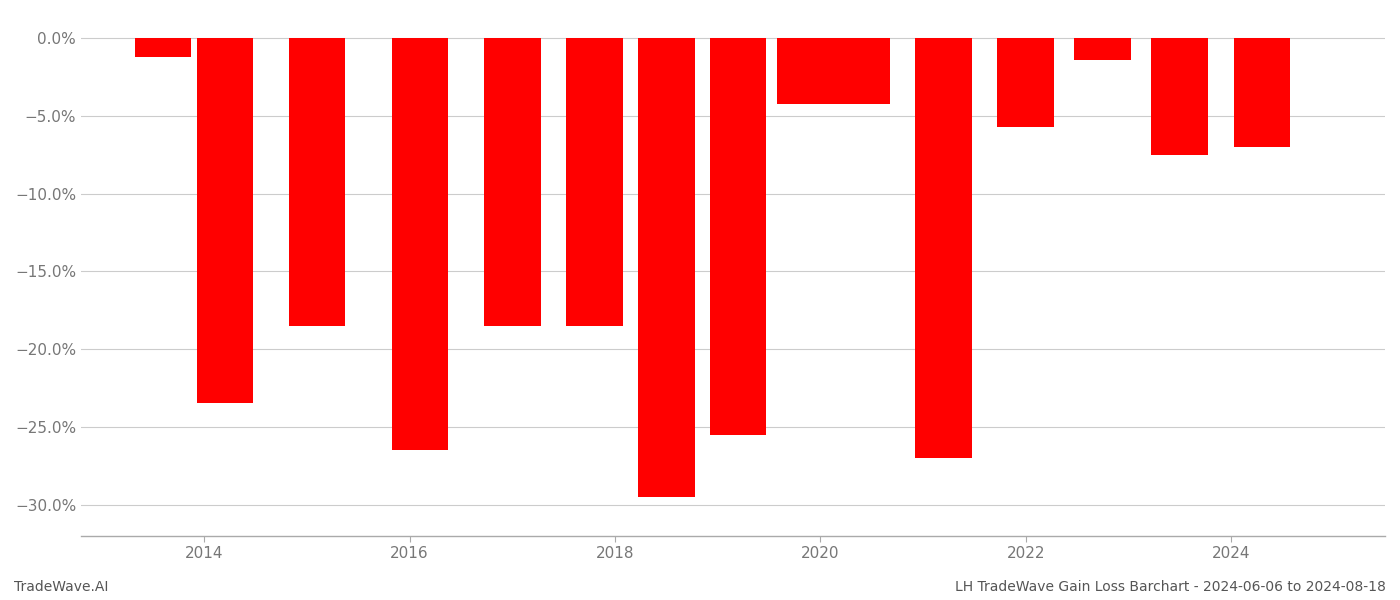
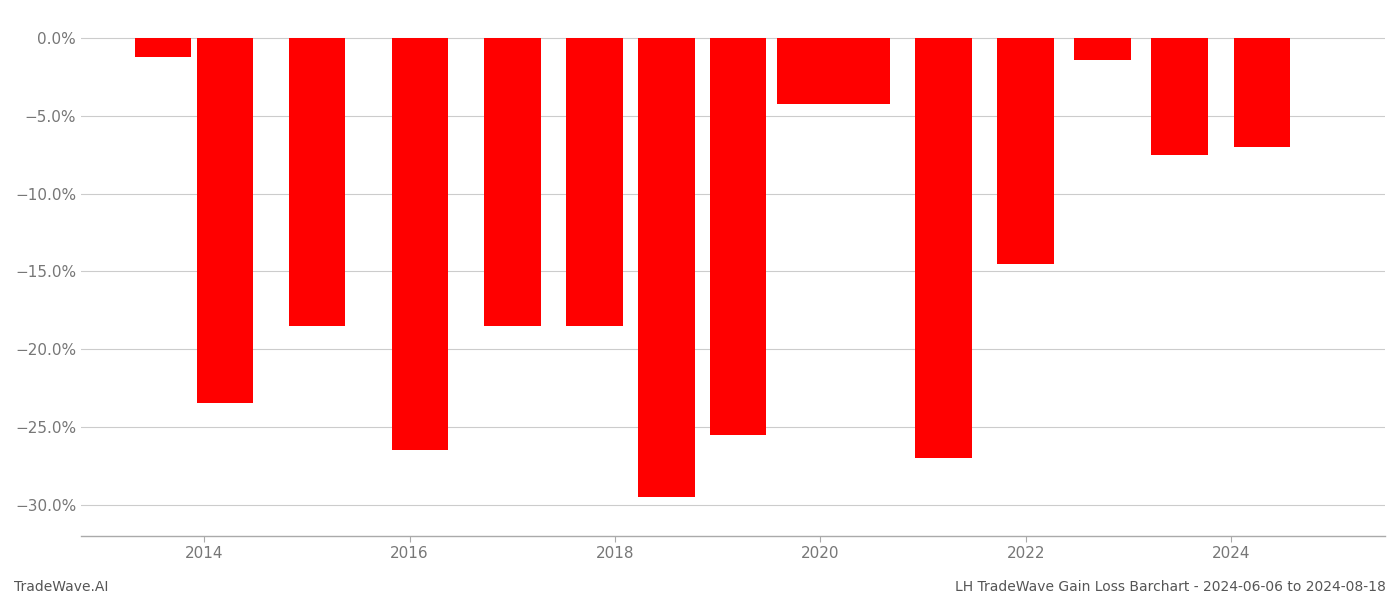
2022: -5.7% -> -14.5%
